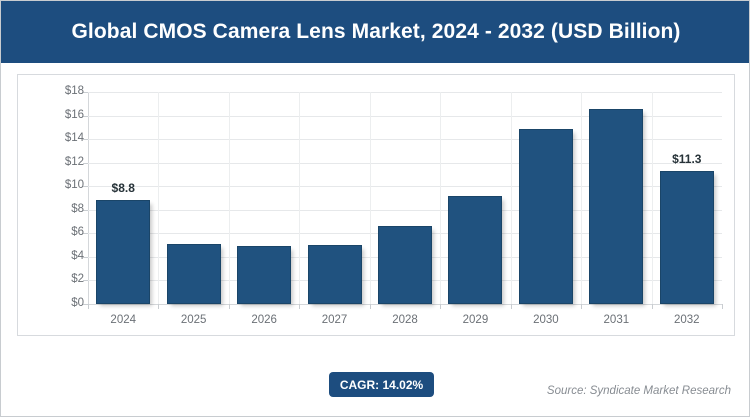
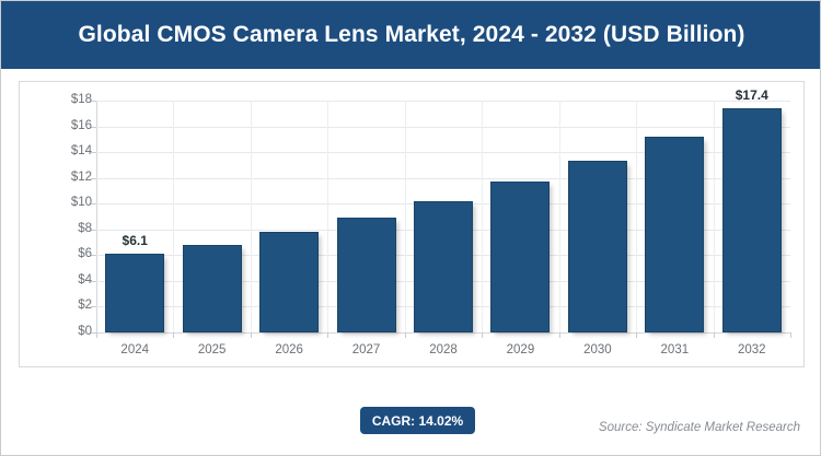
2024: $8.8 -> $6.1
2025: $5.1 -> $6.8
2026: $4.9 -> $7.8
2027: $5.0 -> $8.9
2028: $6.6 -> $10.2
2029: $9.2 -> $11.7
2030: $14.9 -> $13.3
2031: $16.6 -> $15.2
2032: $11.3 -> $17.4
